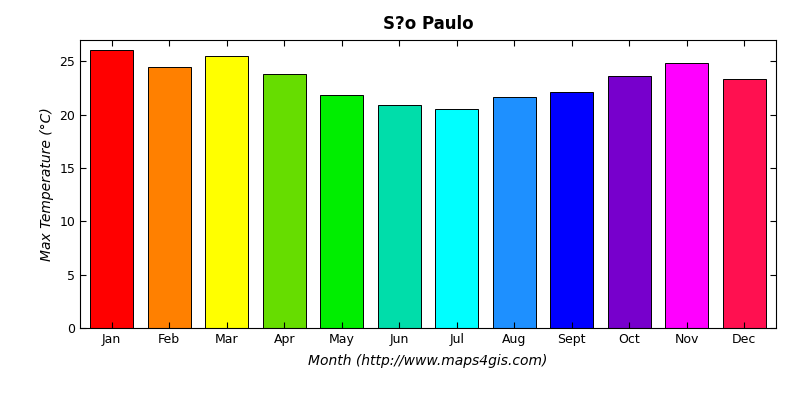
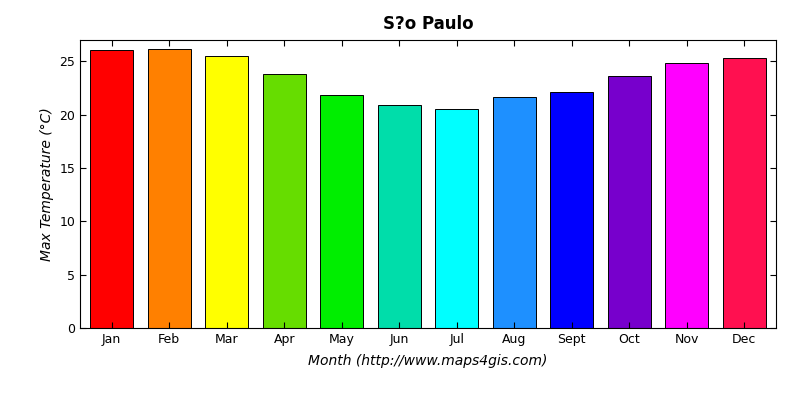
Feb: 24.5 -> 26.2
Dec: 23.3 -> 25.3
